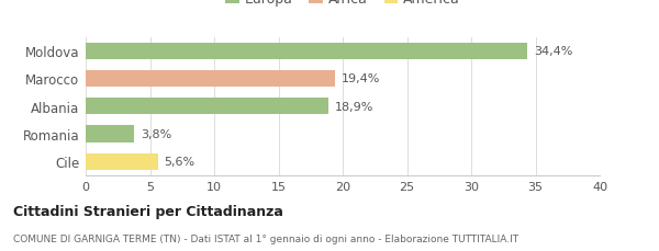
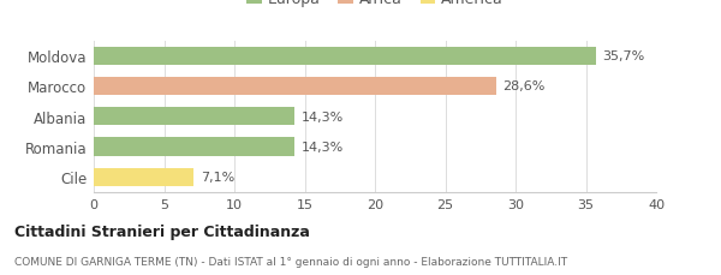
Moldova: 34,4% -> 35,7%
Marocco: 19,4% -> 28,6%
Albania: 18,9% -> 14,3%
Romania: 3,8% -> 14,3%
Cile: 5,6% -> 7,1%
